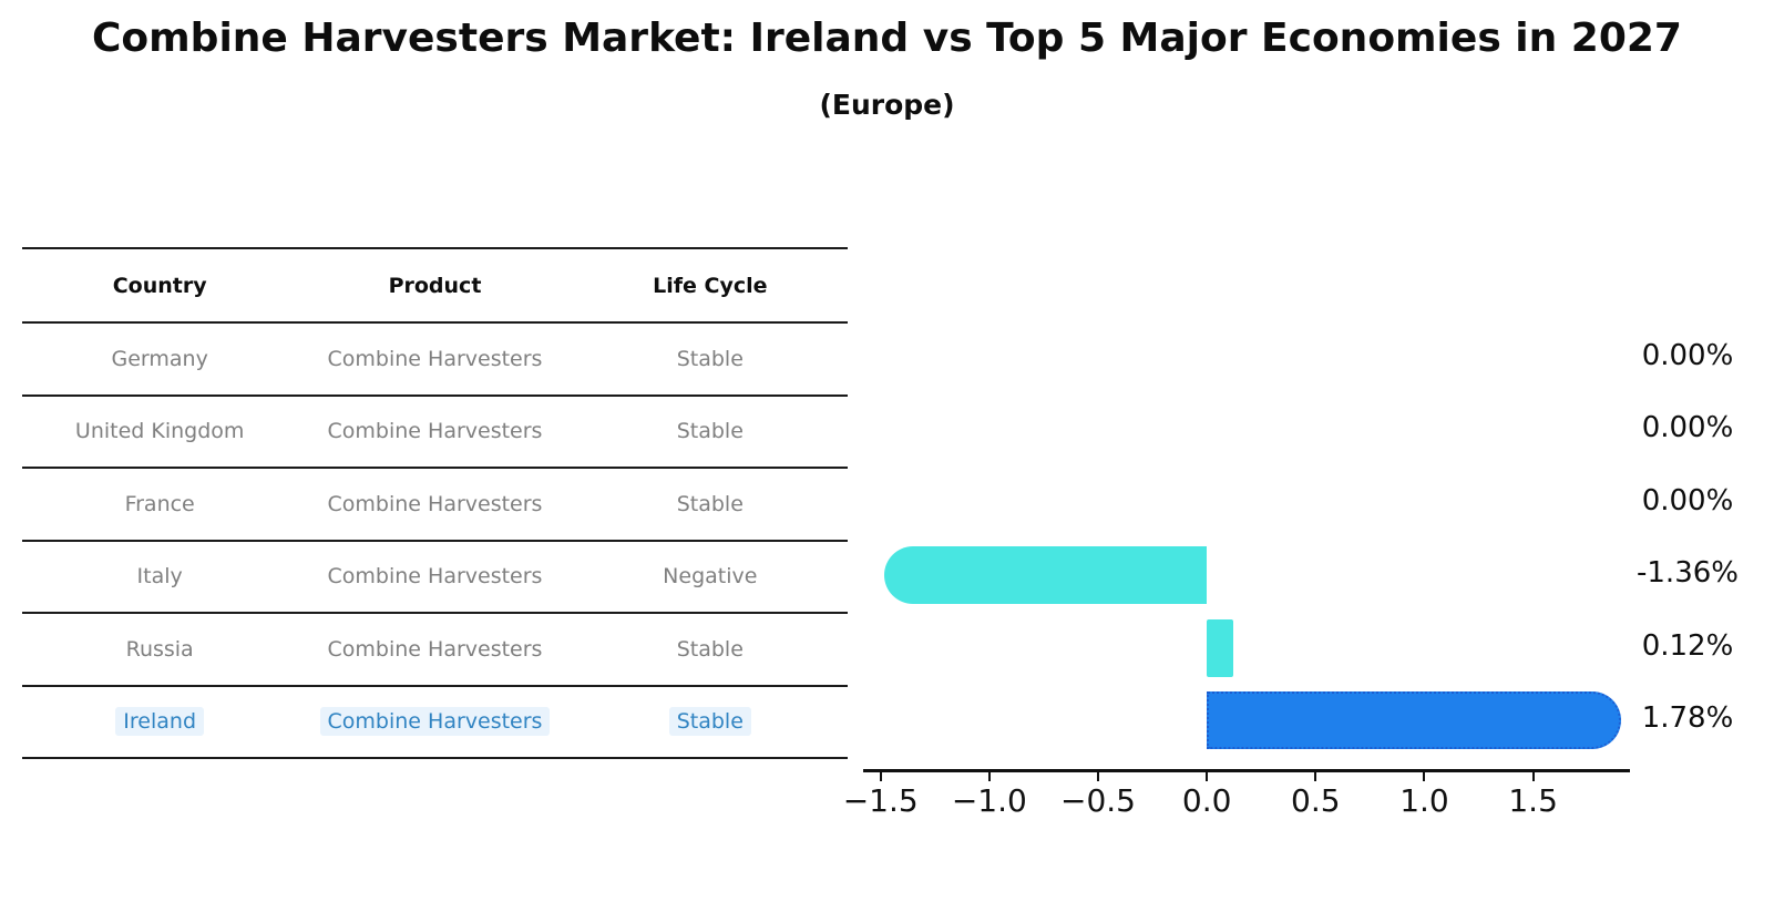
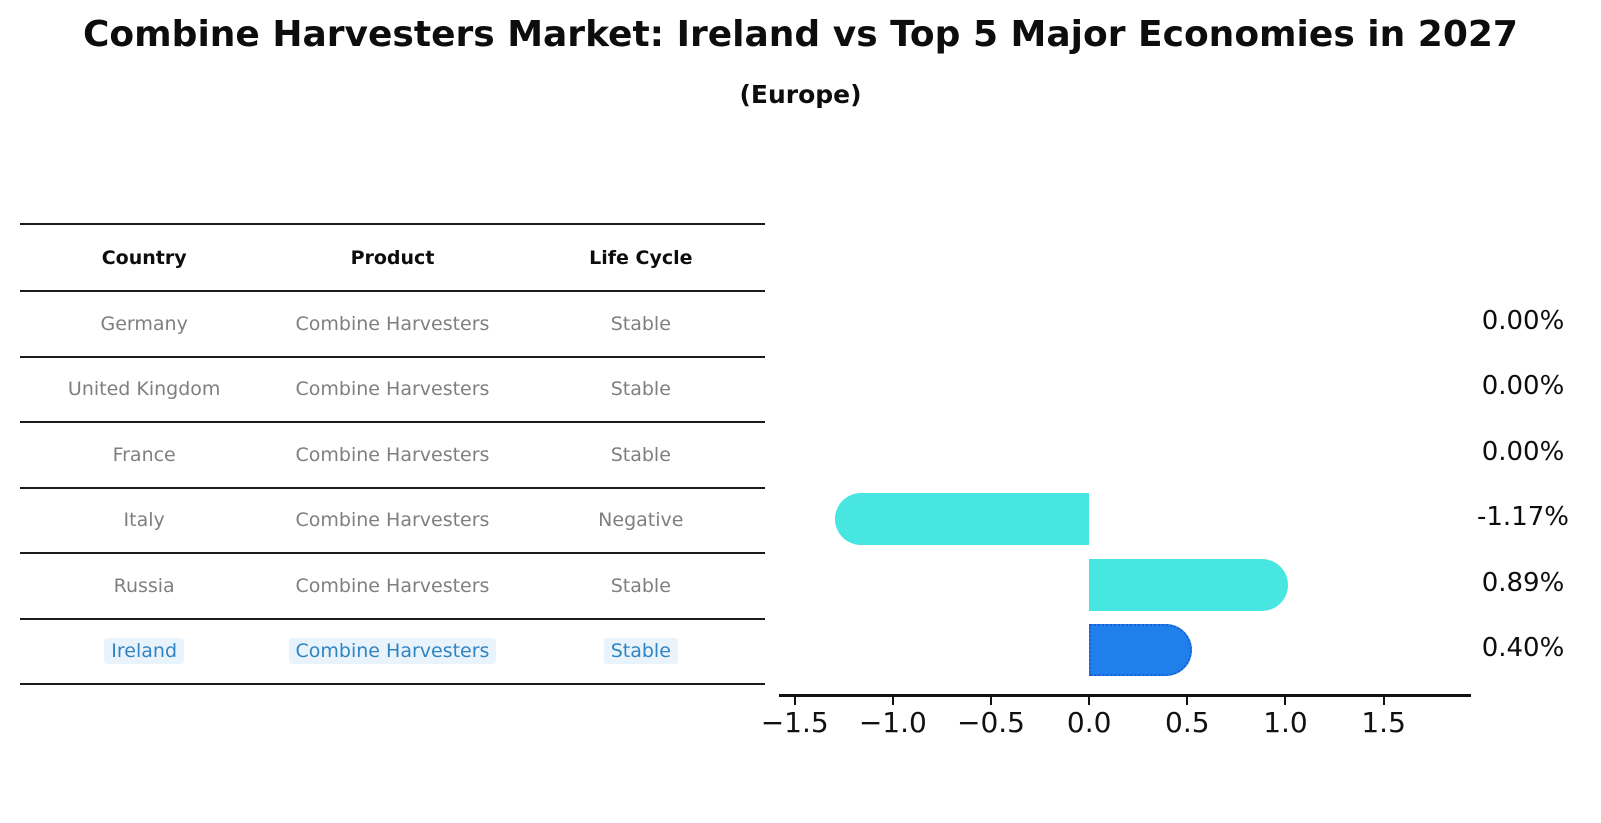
Italy: -1.36% -> -1.17%
Russia: 0.12% -> 0.89%
Ireland: 1.78% -> 0.40%
